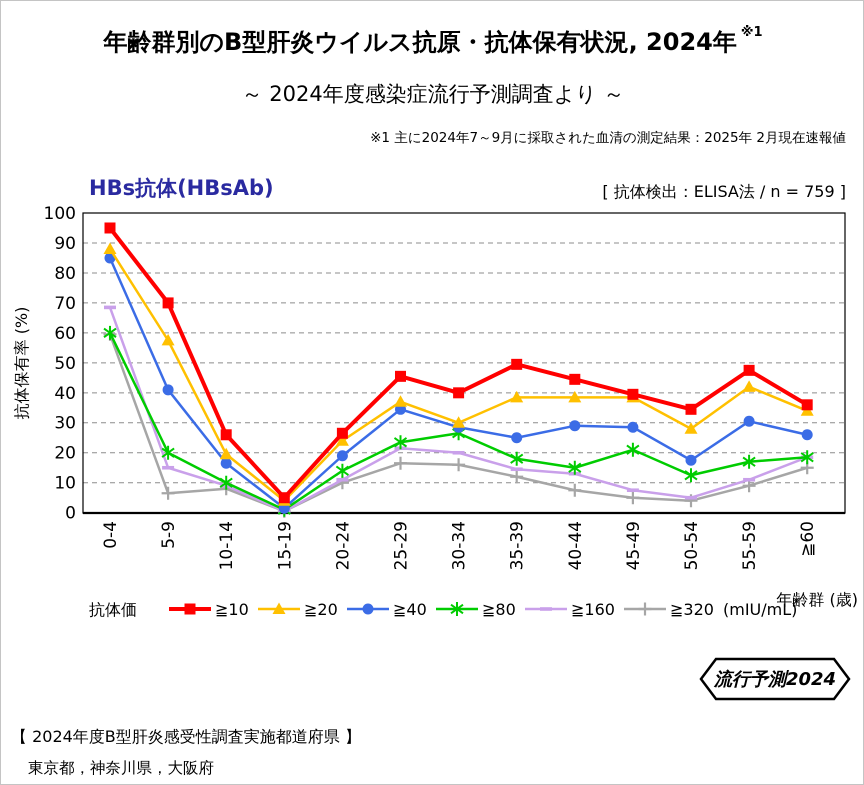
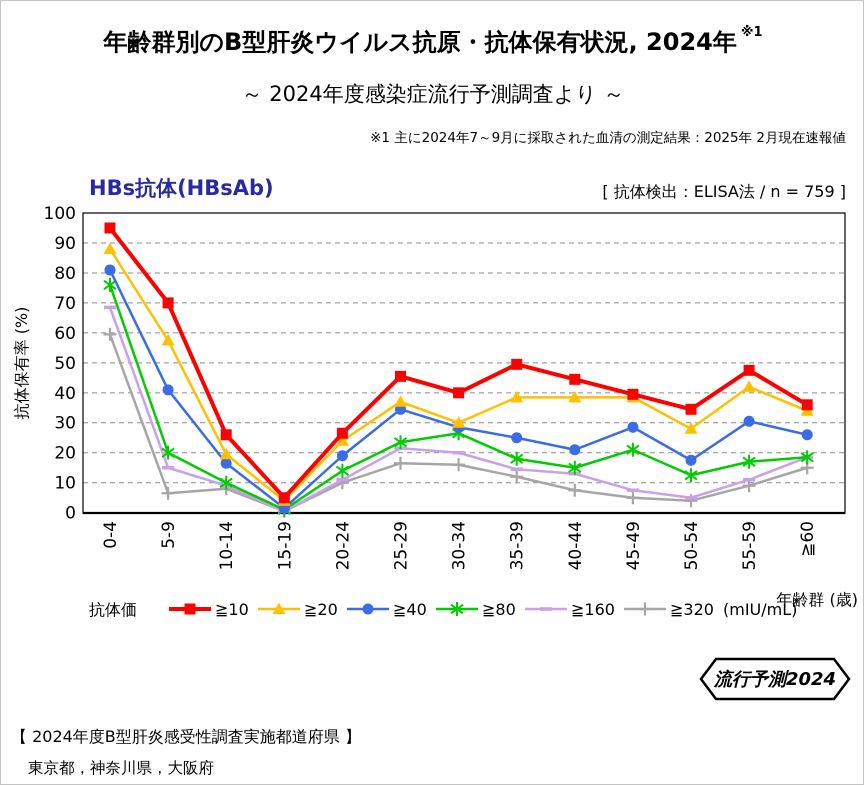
≧40/0-4: 85 -> 81
≧80/0-4: 60 -> 76
≧40/40-44: 29 -> 21
